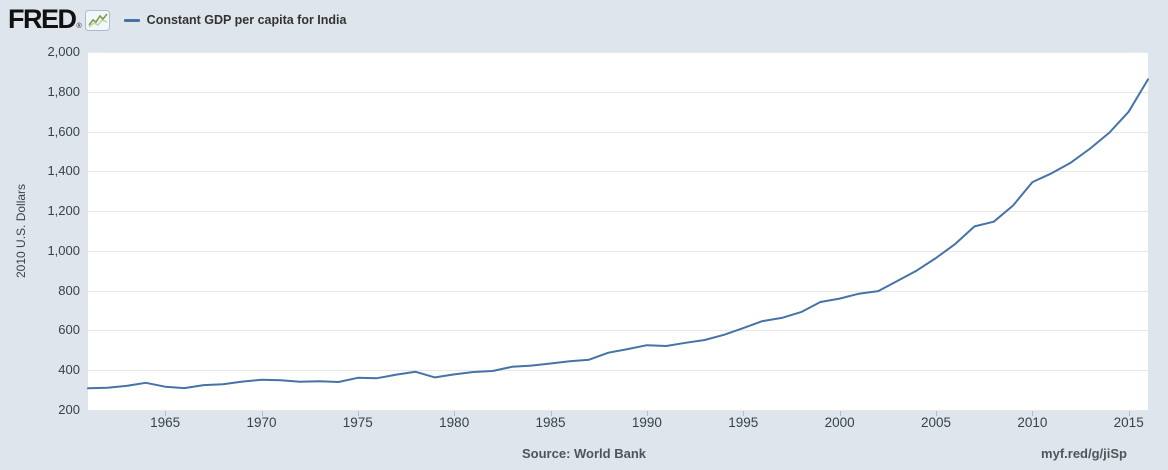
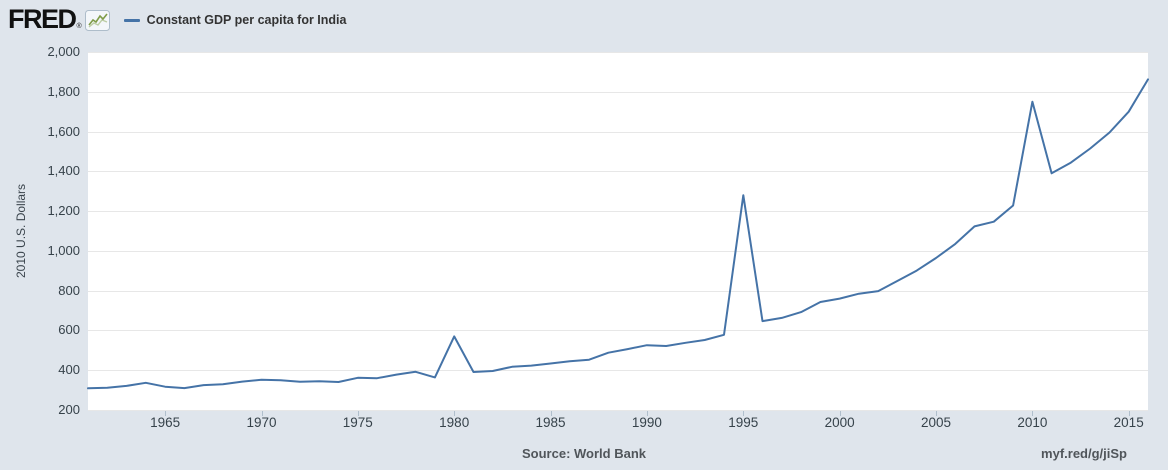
1980: 380 -> 570
1995: 610 -> 1280
2010: 1350 -> 1750
